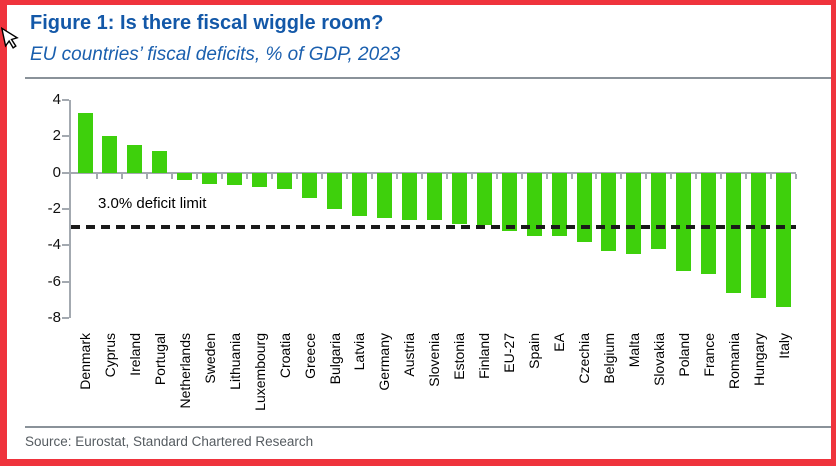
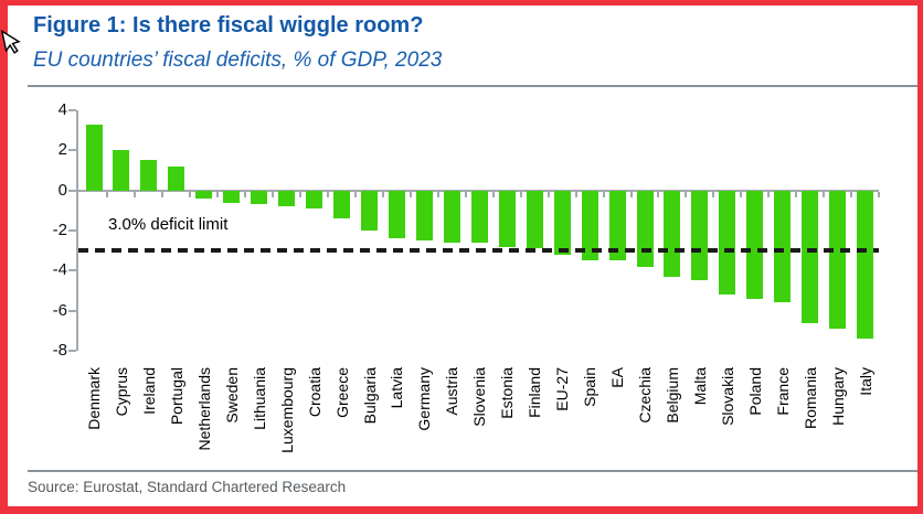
Slovakia: -4.2 -> -5.2
